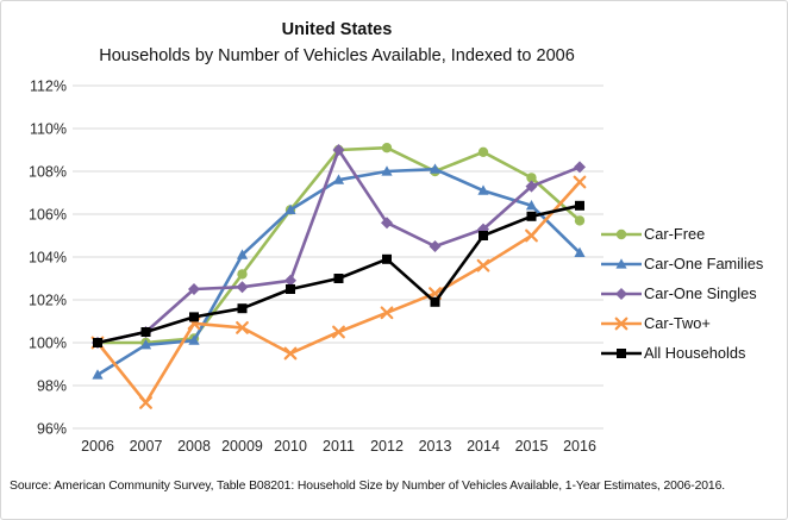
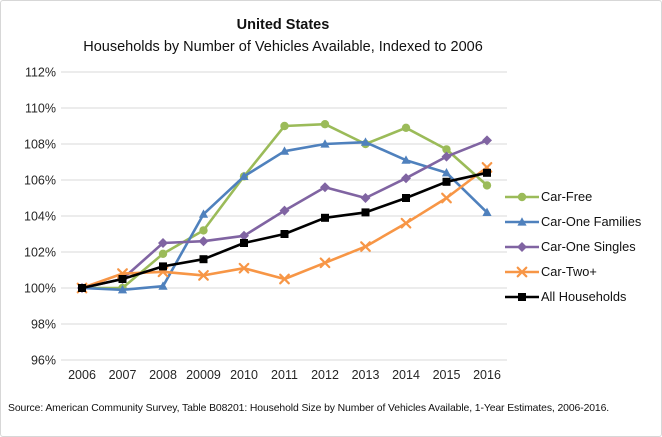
Car-One Families/2006: 98.5% -> 100.0%
Car-Two+/2007: 97.2% -> 100.8%
Car-Free/2008: 100.2% -> 101.9%
Car-Two+/2010: 99.5% -> 101.1%
Car-One Singles/2011: 109.0% -> 104.3%
Car-One Singles/2013: 104.5% -> 105.0%
All Households/2013: 101.9% -> 104.2%
Car-One Singles/2014: 105.3% -> 106.1%
Car-Two+/2016: 107.5% -> 106.7%
